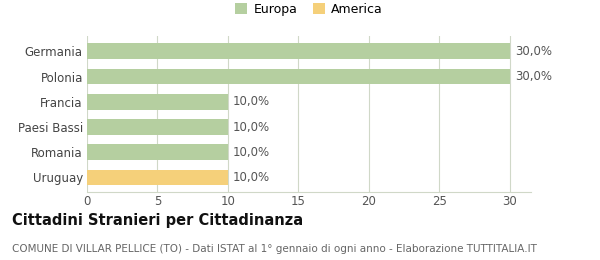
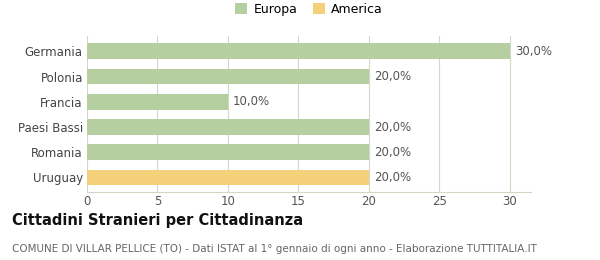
Polonia: 30,0% -> 20,0%
Paesi Bassi: 10,0% -> 20,0%
Romania: 10,0% -> 20,0%
Uruguay: 10,0% -> 20,0%
